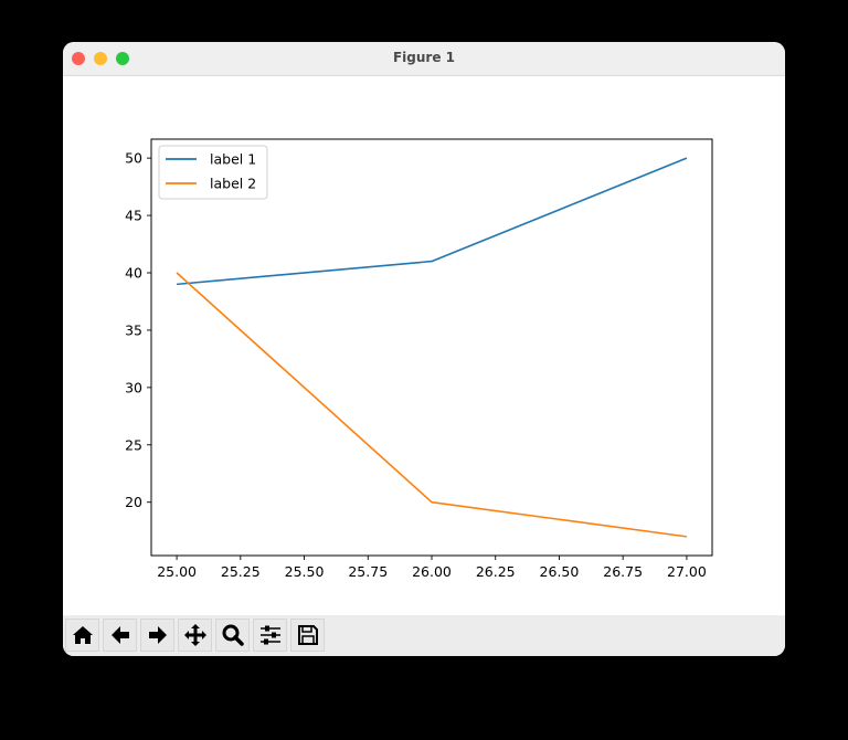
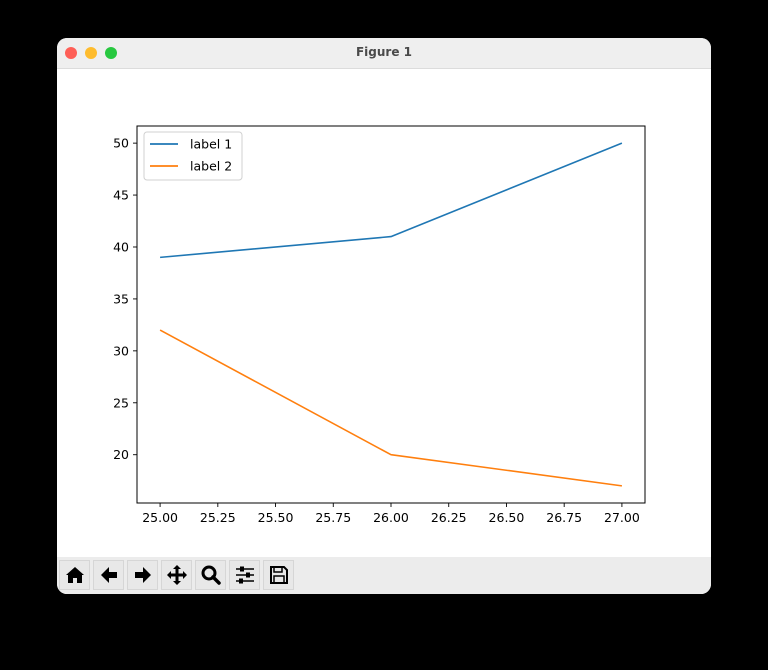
label 2/25: 40 -> 32
